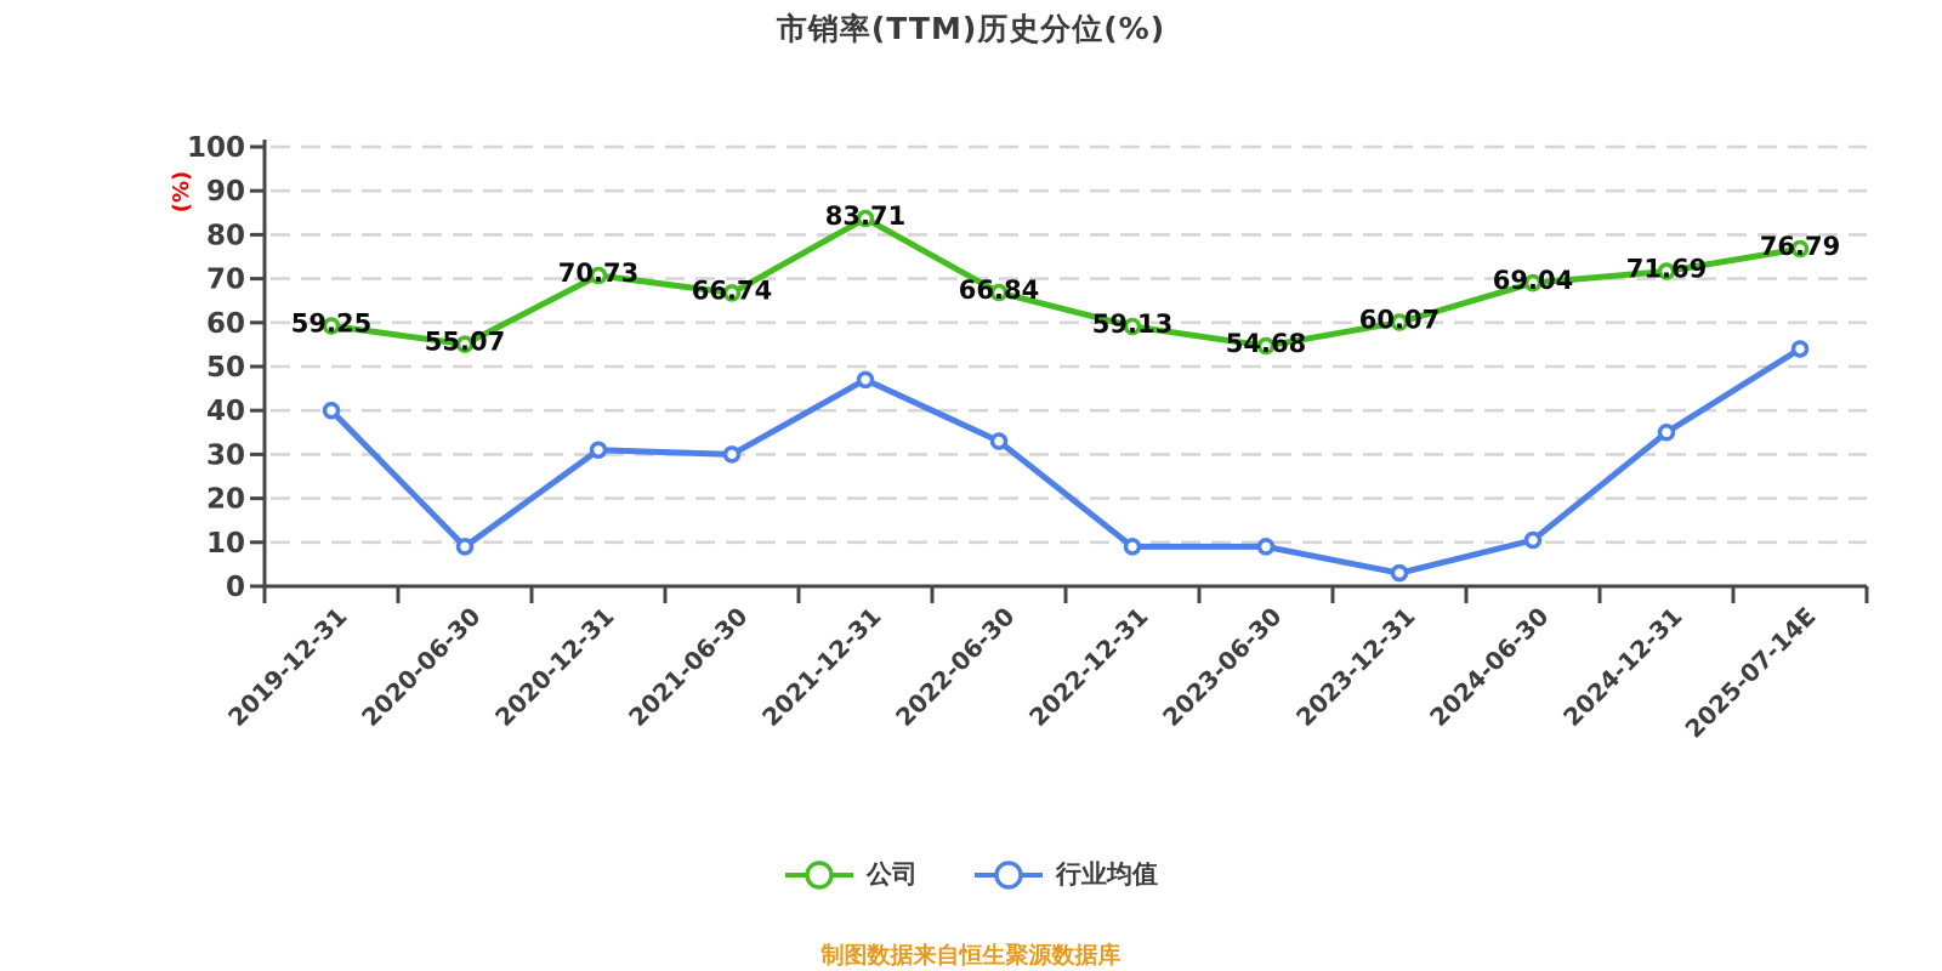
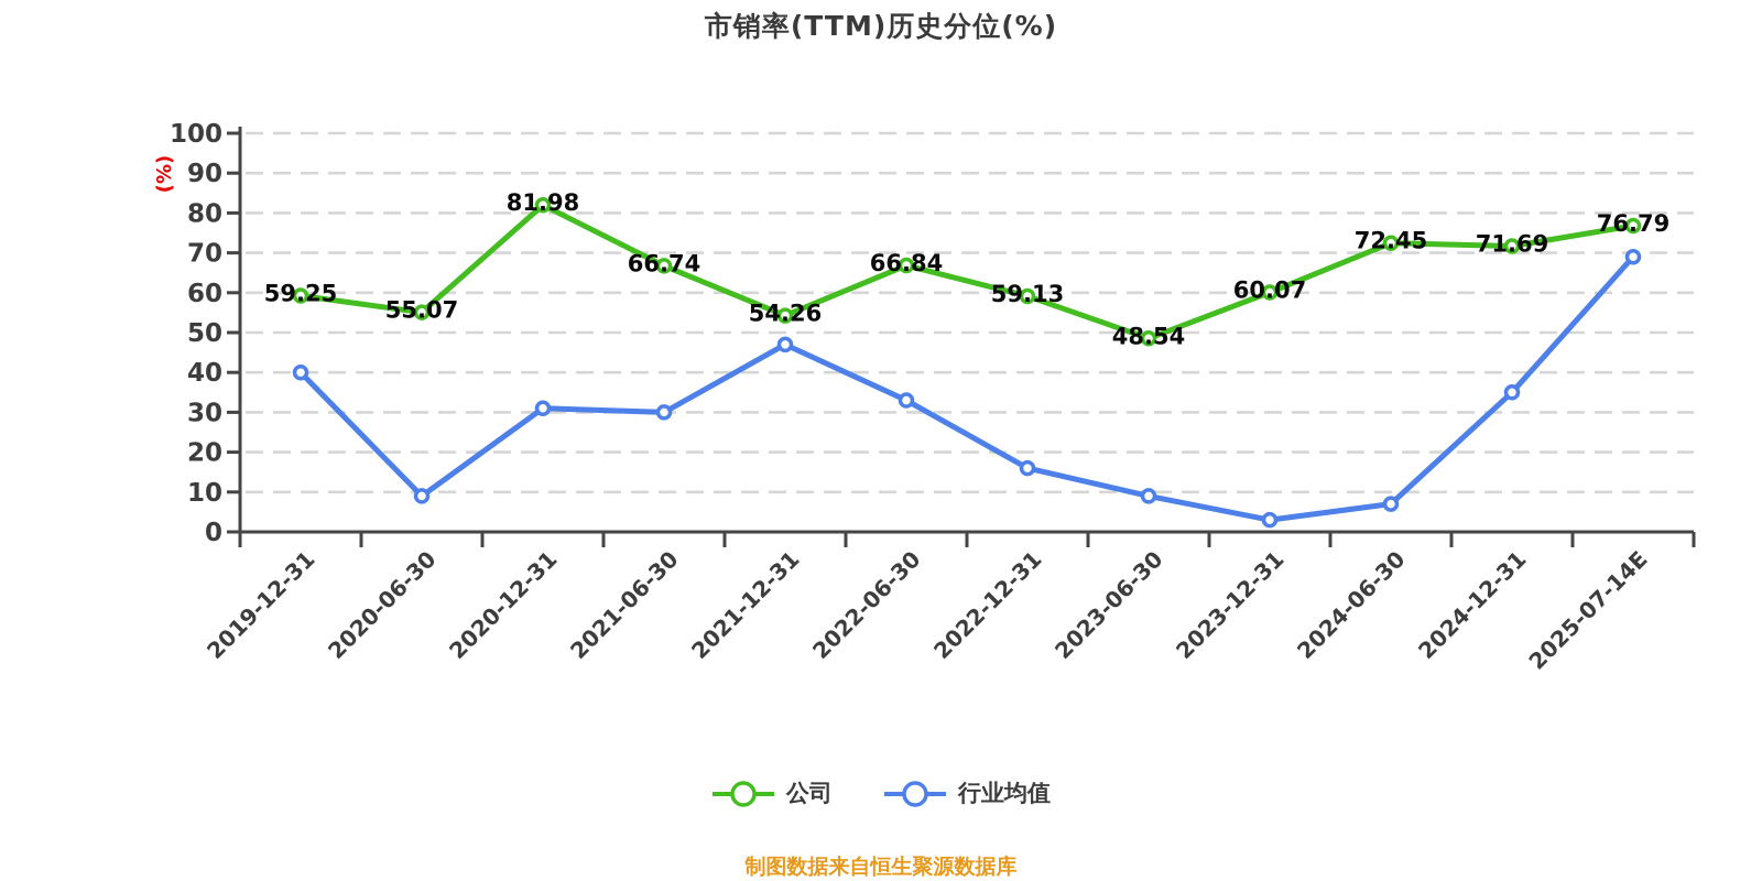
公司/2020-12-31: 70.73 -> 81.98
公司/2021-12-31: 83.71 -> 54.26
行业均值/2022-12-31: 9 -> 16
公司/2023-06-30: 54.68 -> 48.54
公司/2024-06-30: 69.04 -> 72.45
行业均值/2024-06-30: 10 -> 7
行业均值/2025-07-14E: 54 -> 69
